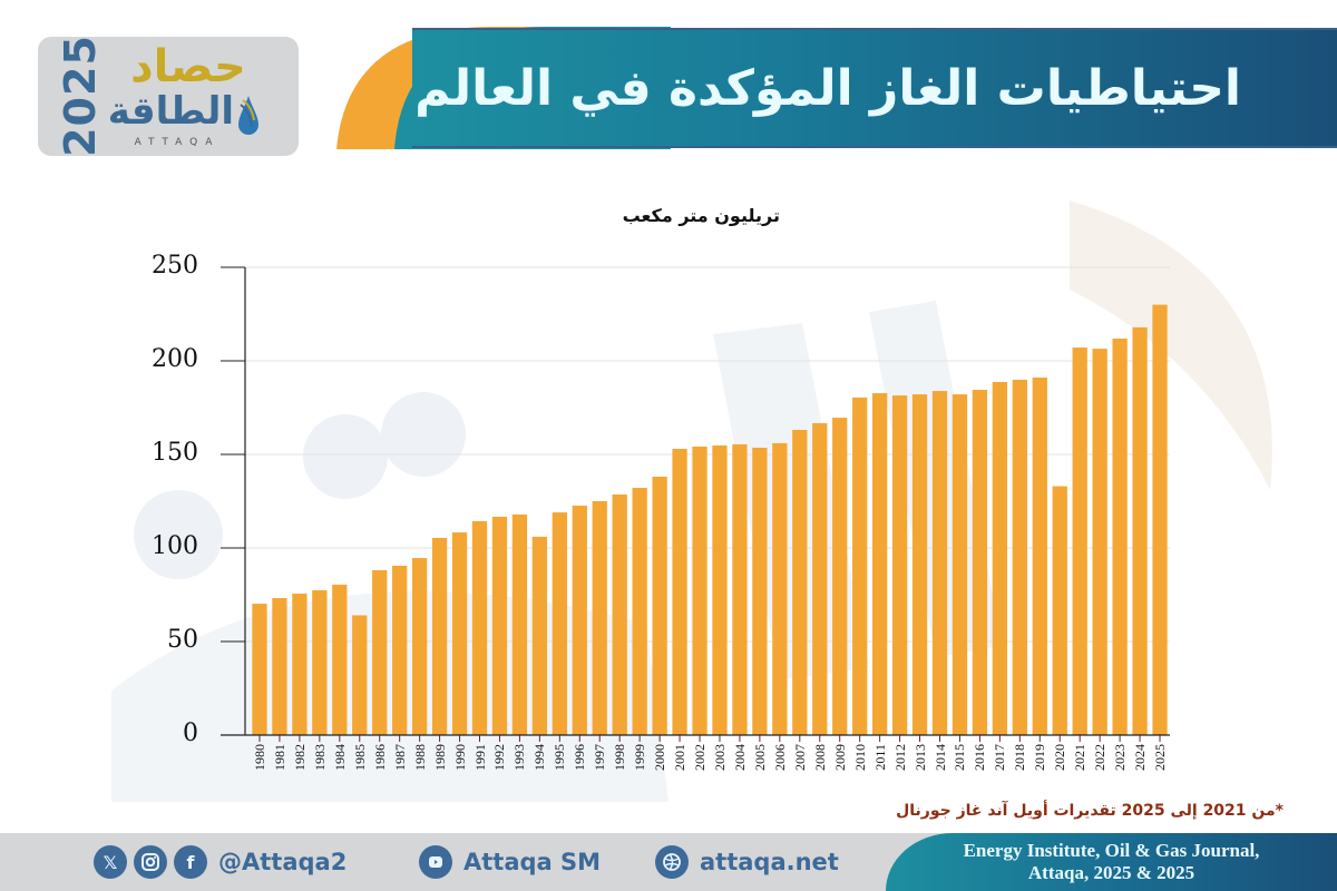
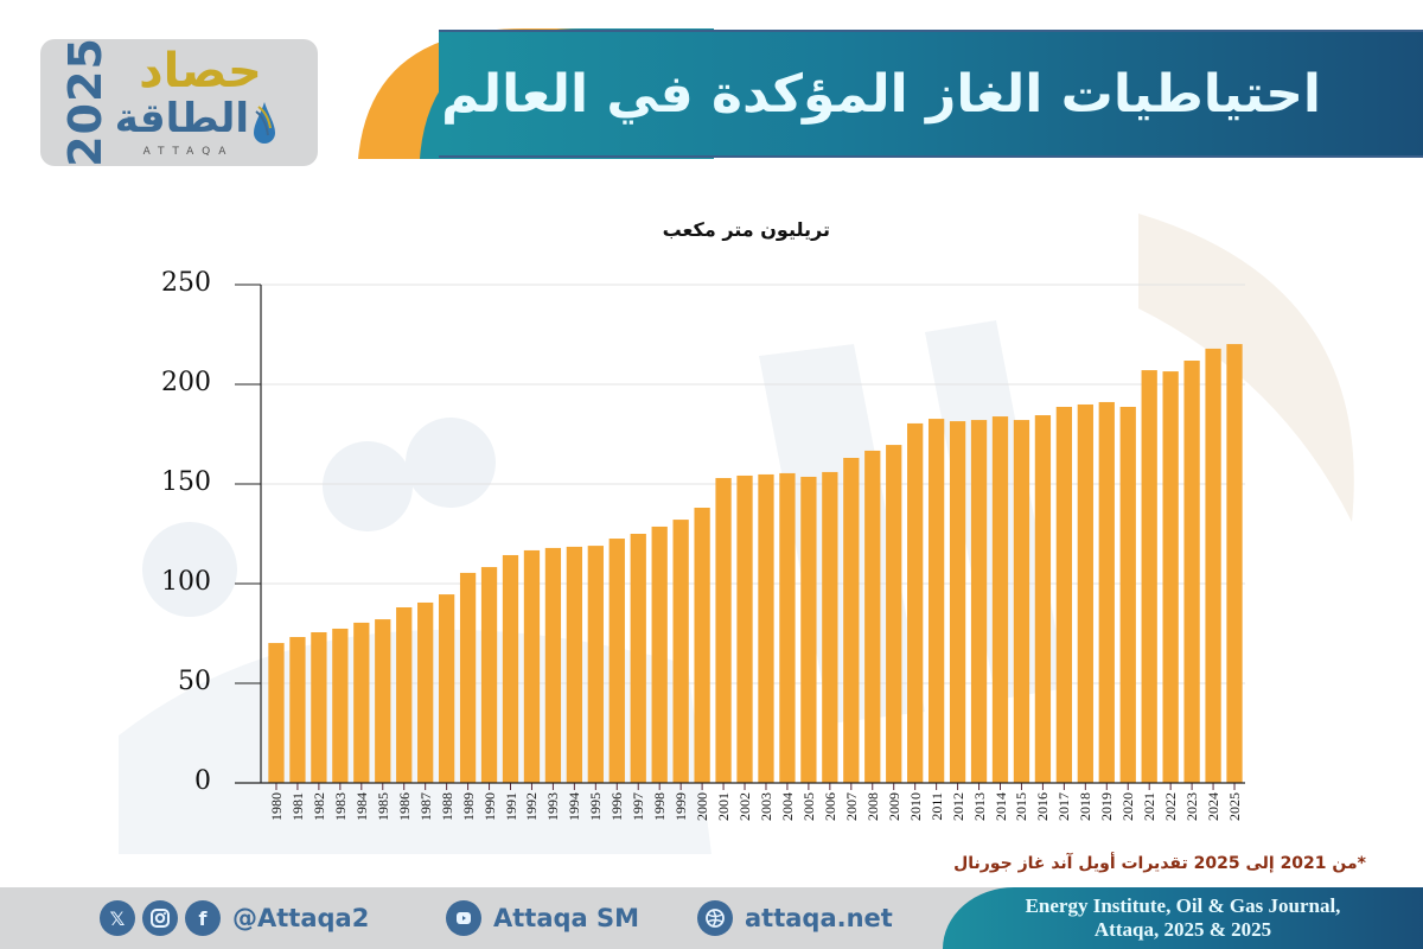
1985: 64 -> 82
1994: 106 -> 118
2020: 133 -> 189
2025: 230 -> 220
